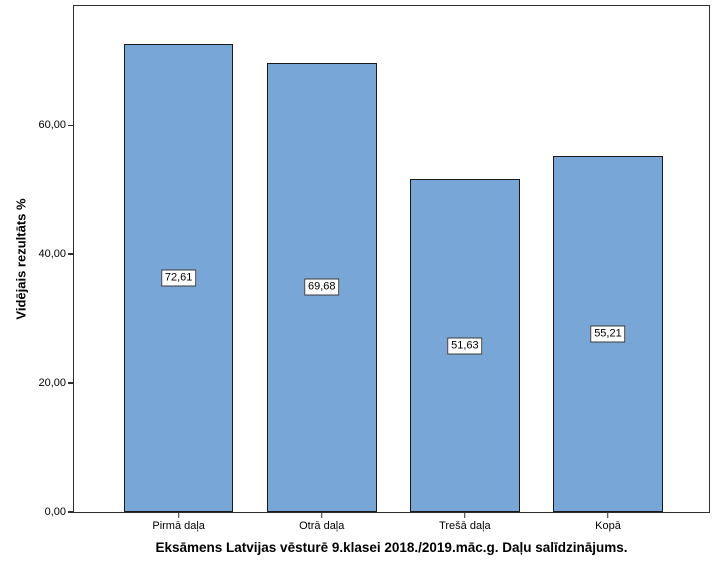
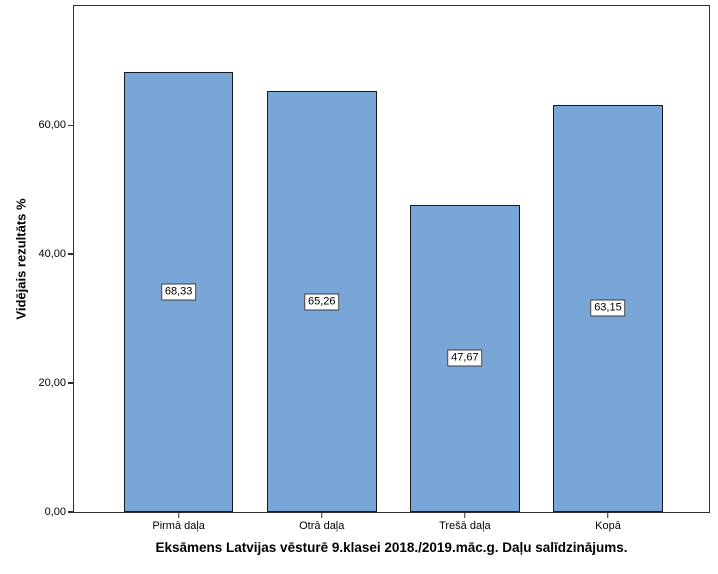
Pirmā daļa: 72,61 -> 68,33
Otrā daļa: 69,68 -> 65,26
Trešā daļa: 51,63 -> 47,67
Kopā: 55,21 -> 63,15
